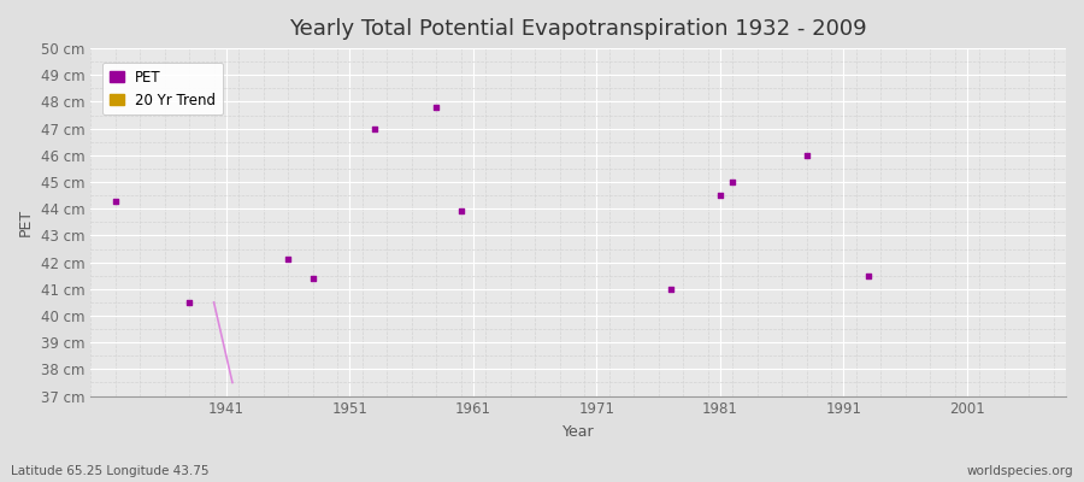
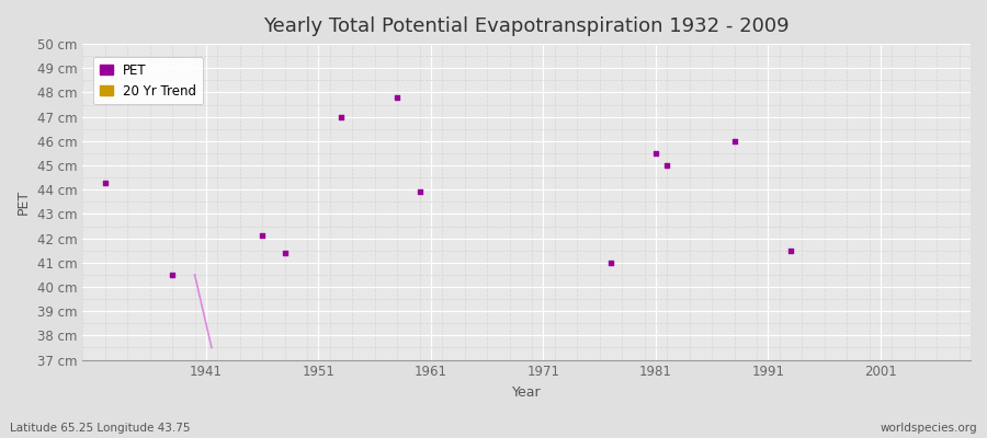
1981: 44.5 cm -> 45.5 cm
